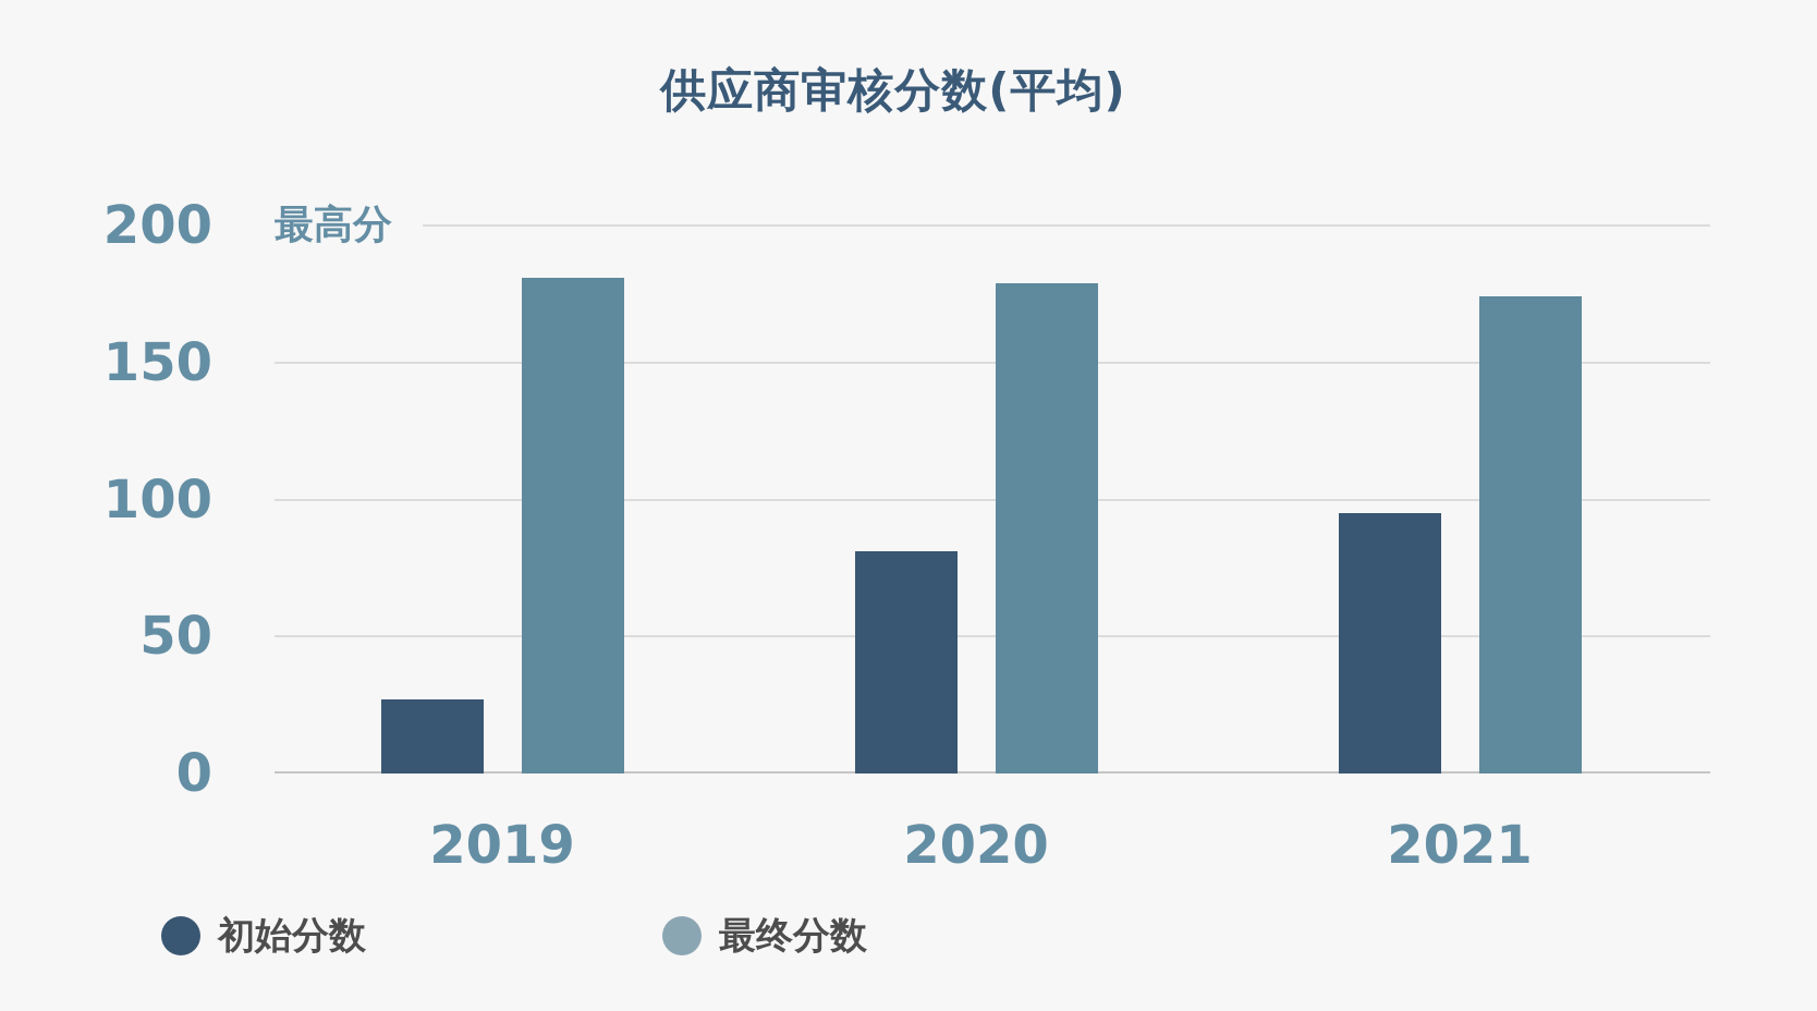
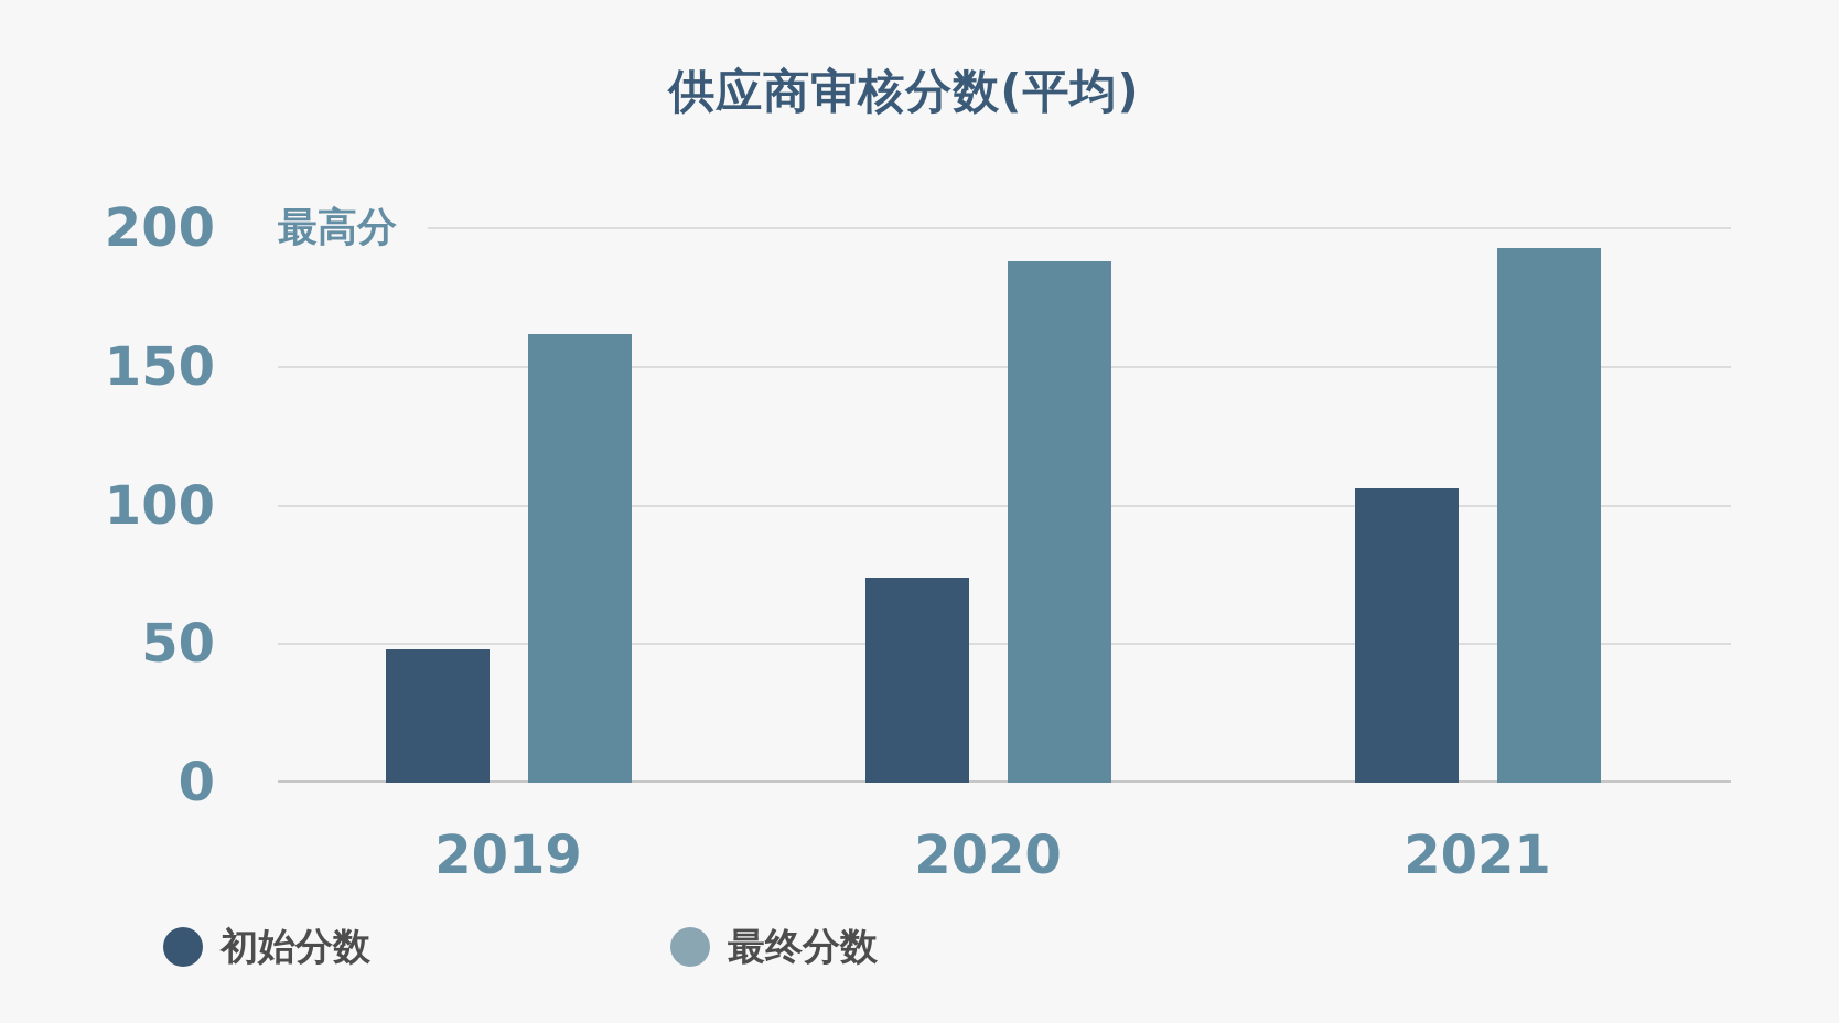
初始分数/2019: 27 -> 48
最终分数/2019: 181 -> 162
初始分数/2020: 81 -> 74
最终分数/2020: 179 -> 188
初始分数/2021: 95 -> 106
最终分数/2021: 174 -> 193
